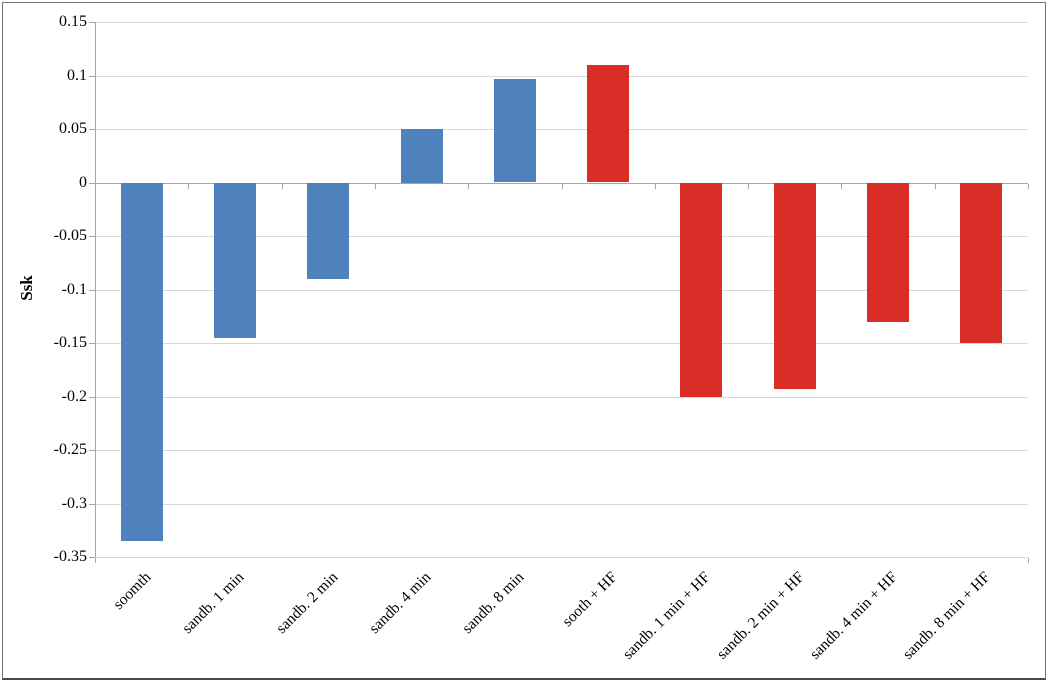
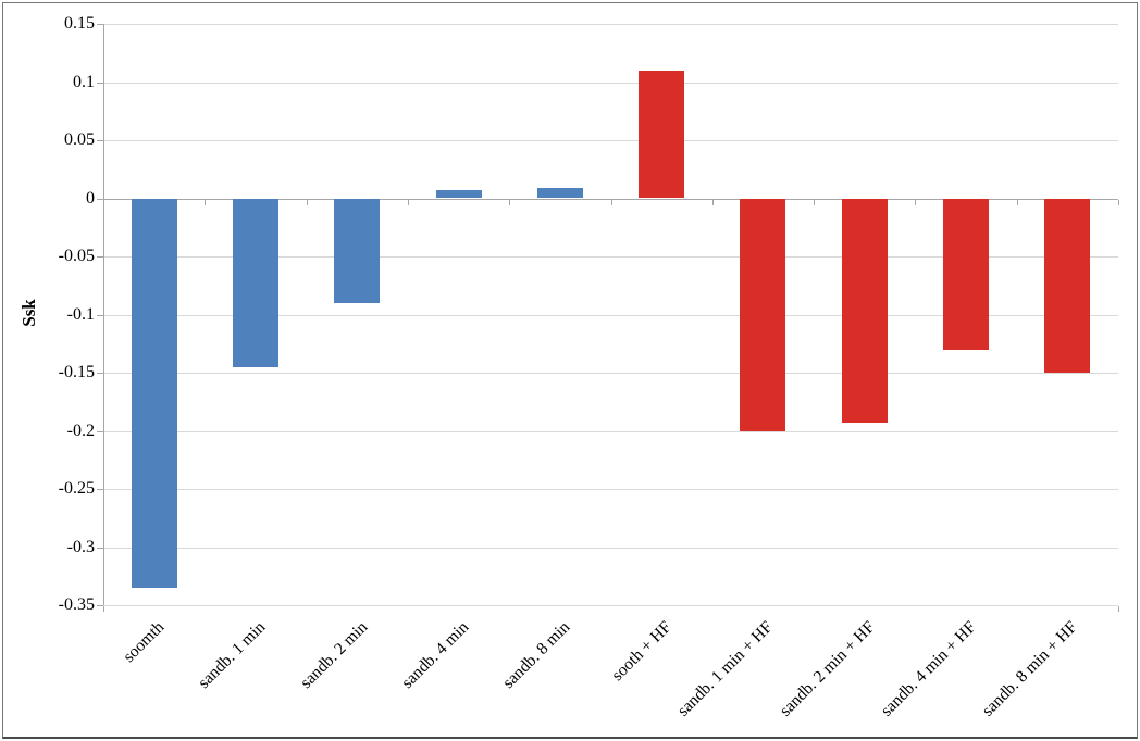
sandb. 4 min: 0.050 -> 0.007
sandb. 8 min: 0.097 -> 0.009
